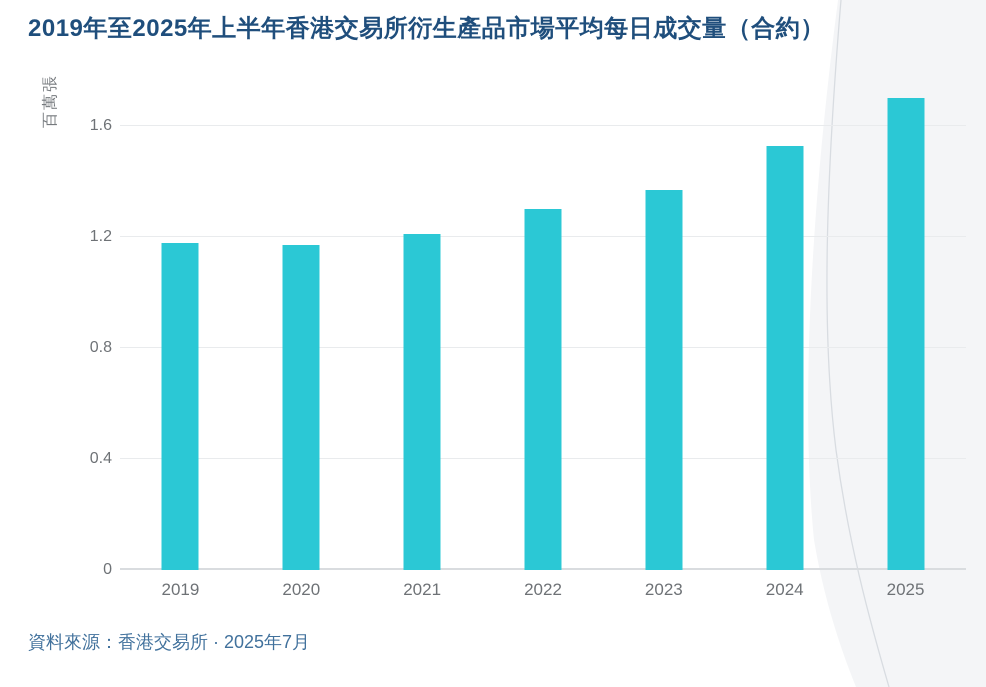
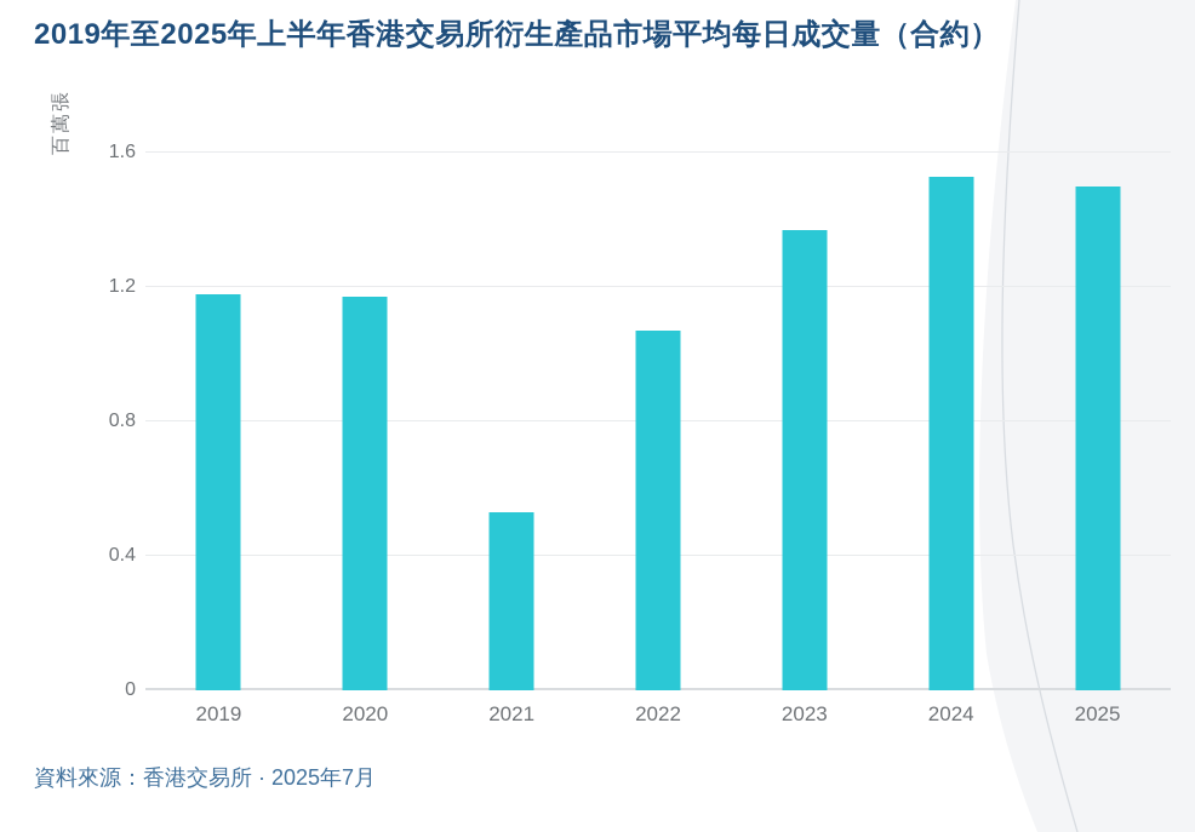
2021: 1.21 -> 0.53
2022: 1.30 -> 1.07
2025: 1.70 -> 1.50
